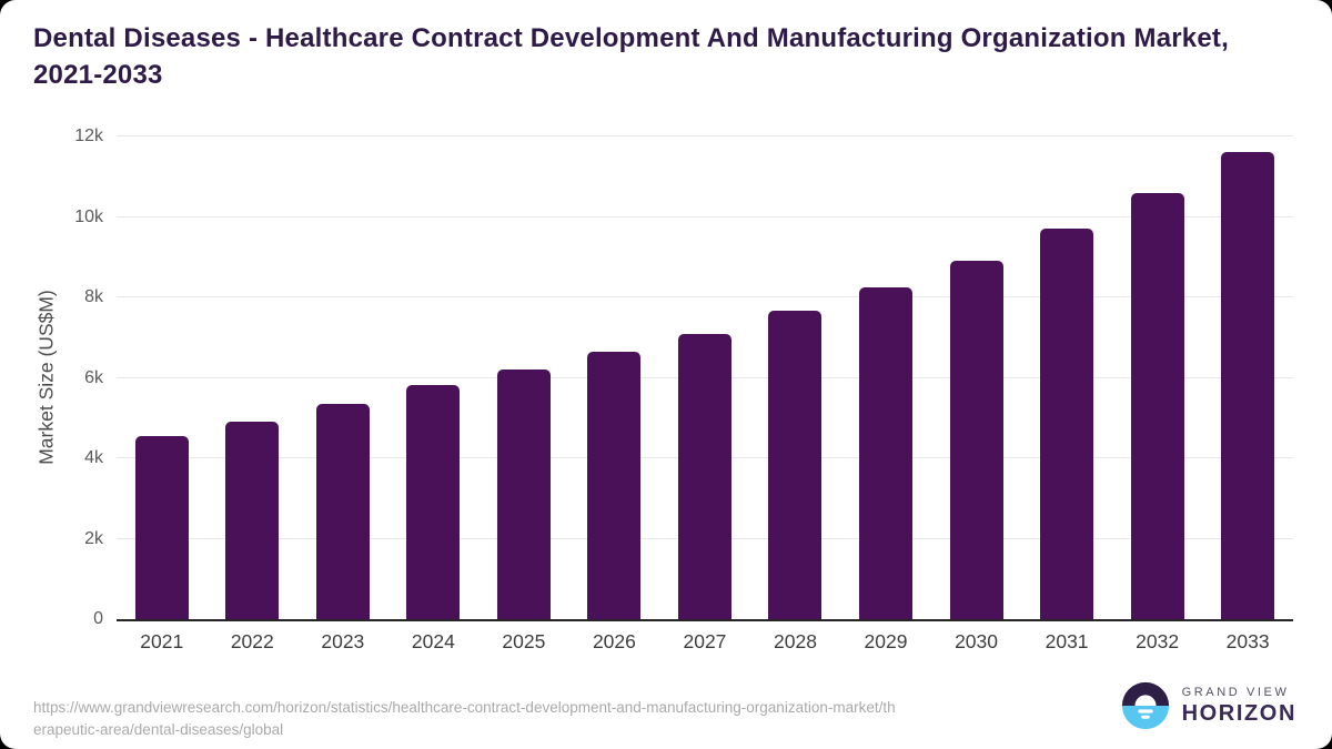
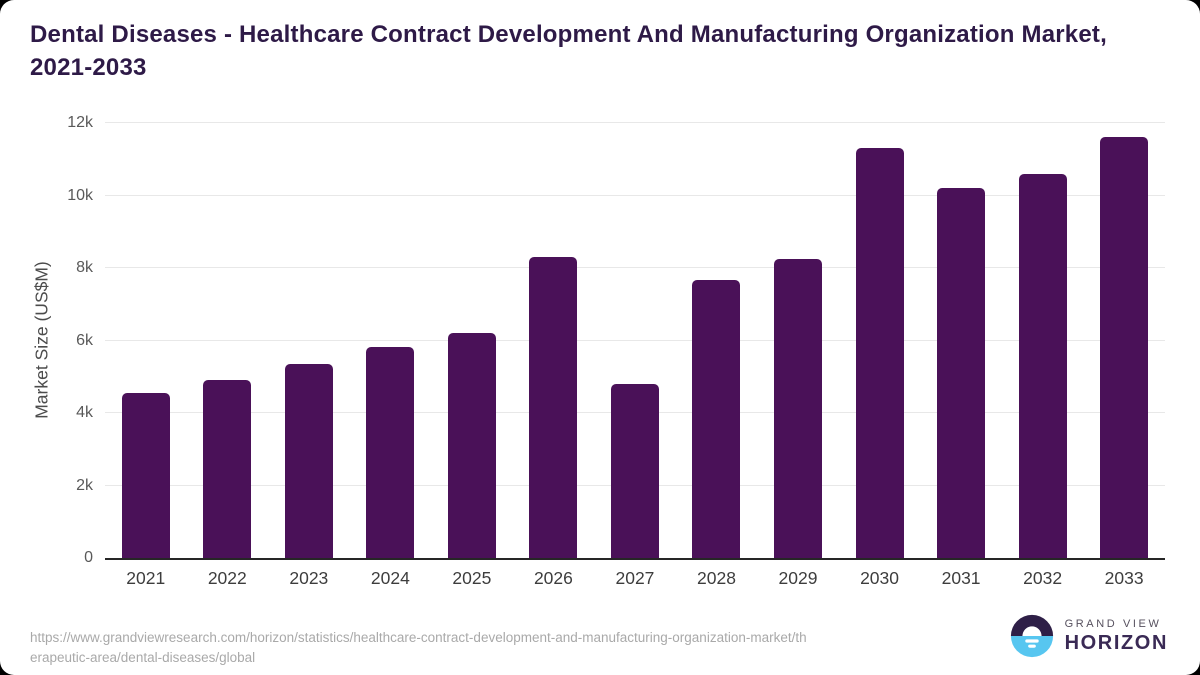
2026: 6.6k -> 8.3k
2027: 7.1k -> 4.8k
2030: 8.9k -> 11.3k
2031: 9.7k -> 10.2k
